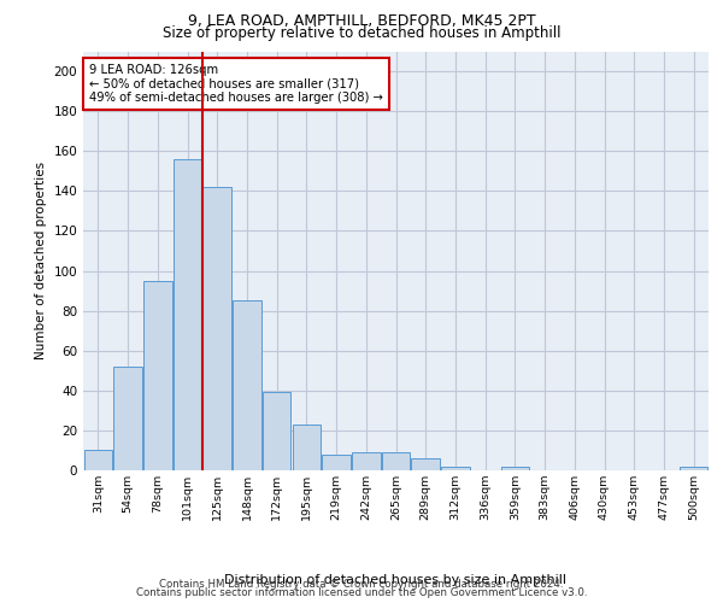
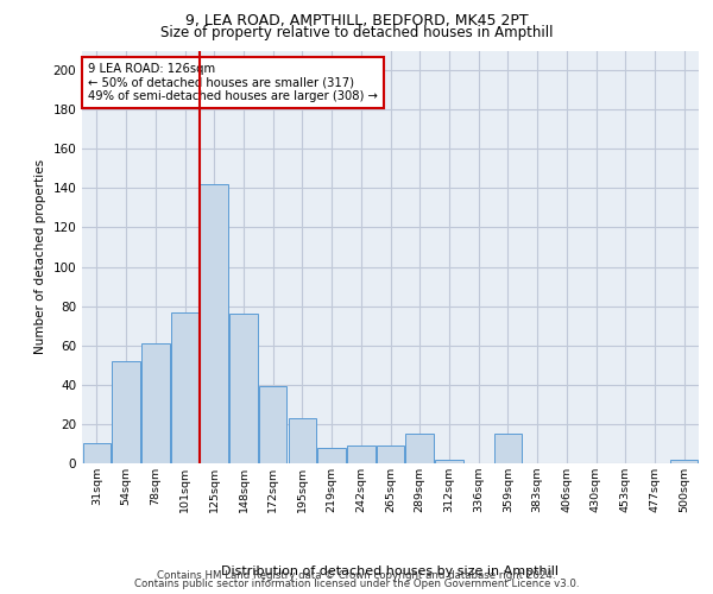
78sqm: 95 -> 61
101sqm: 156 -> 77
148sqm: 85 -> 76
289sqm: 6 -> 15
359sqm: 2 -> 15
